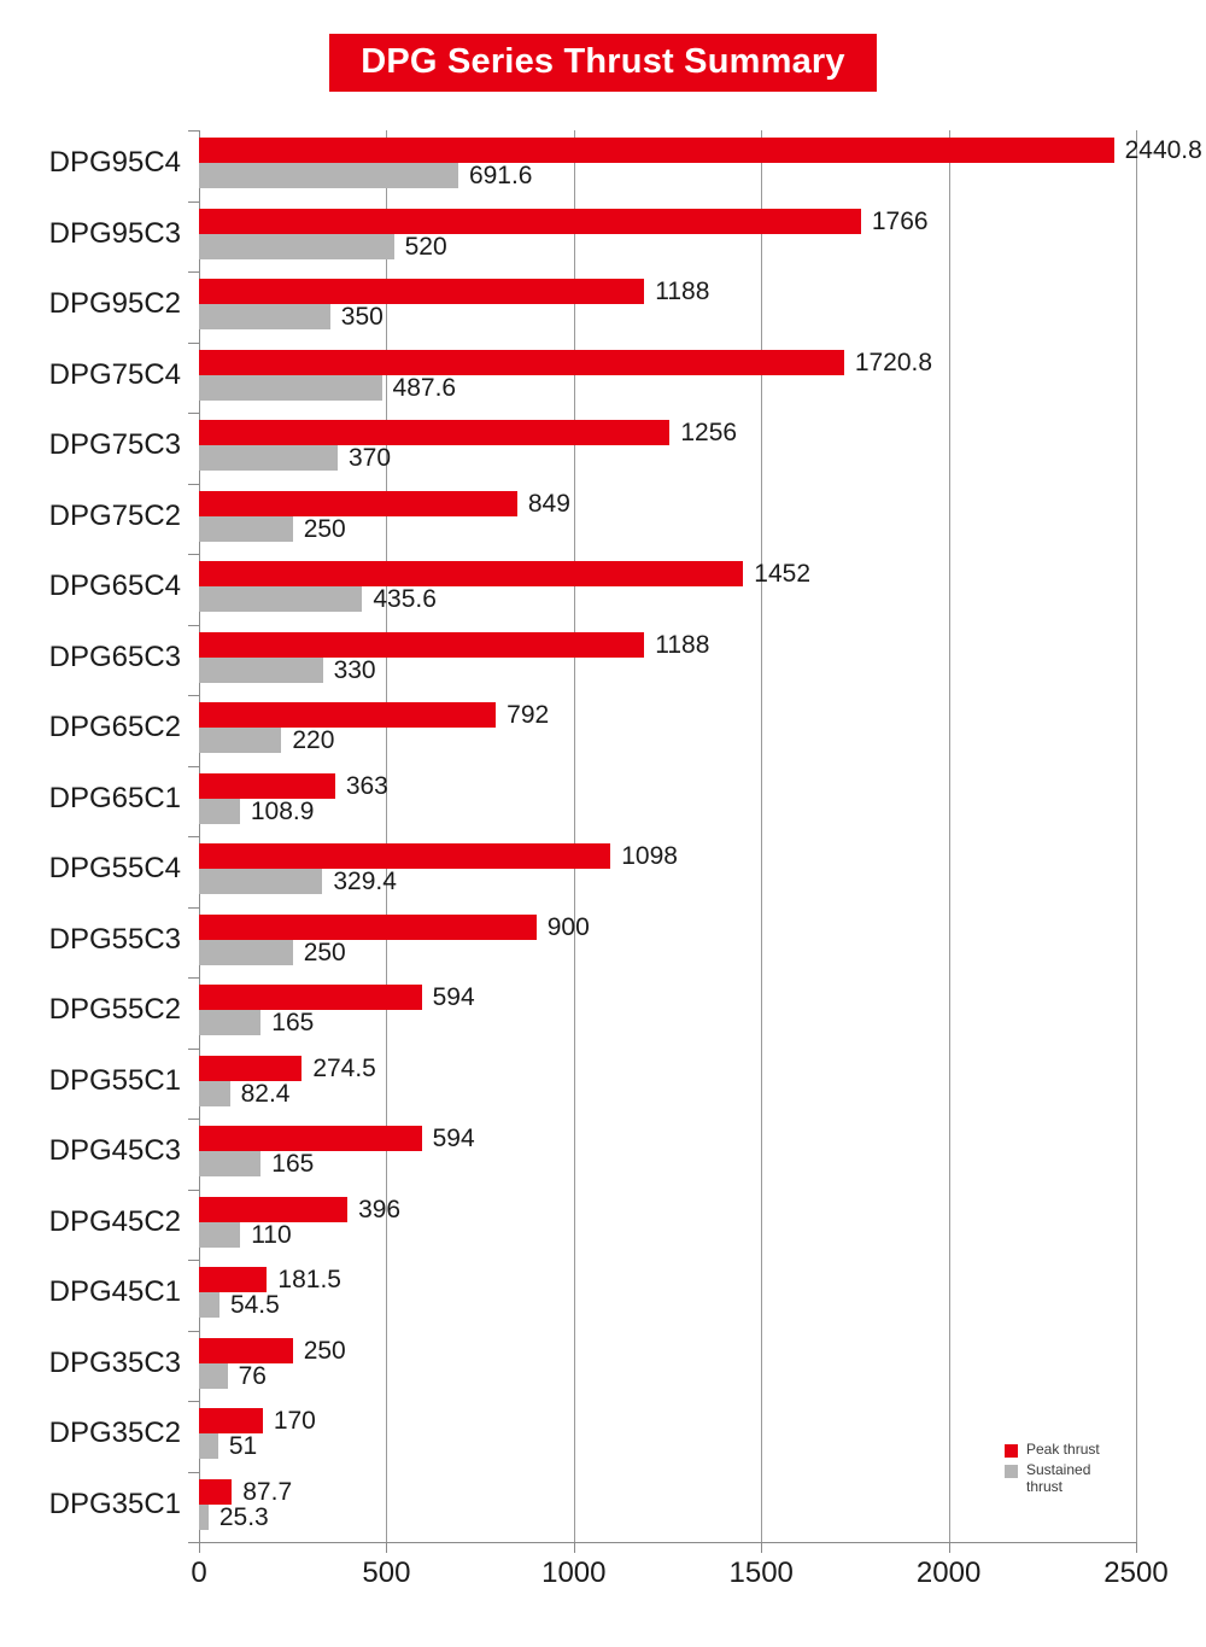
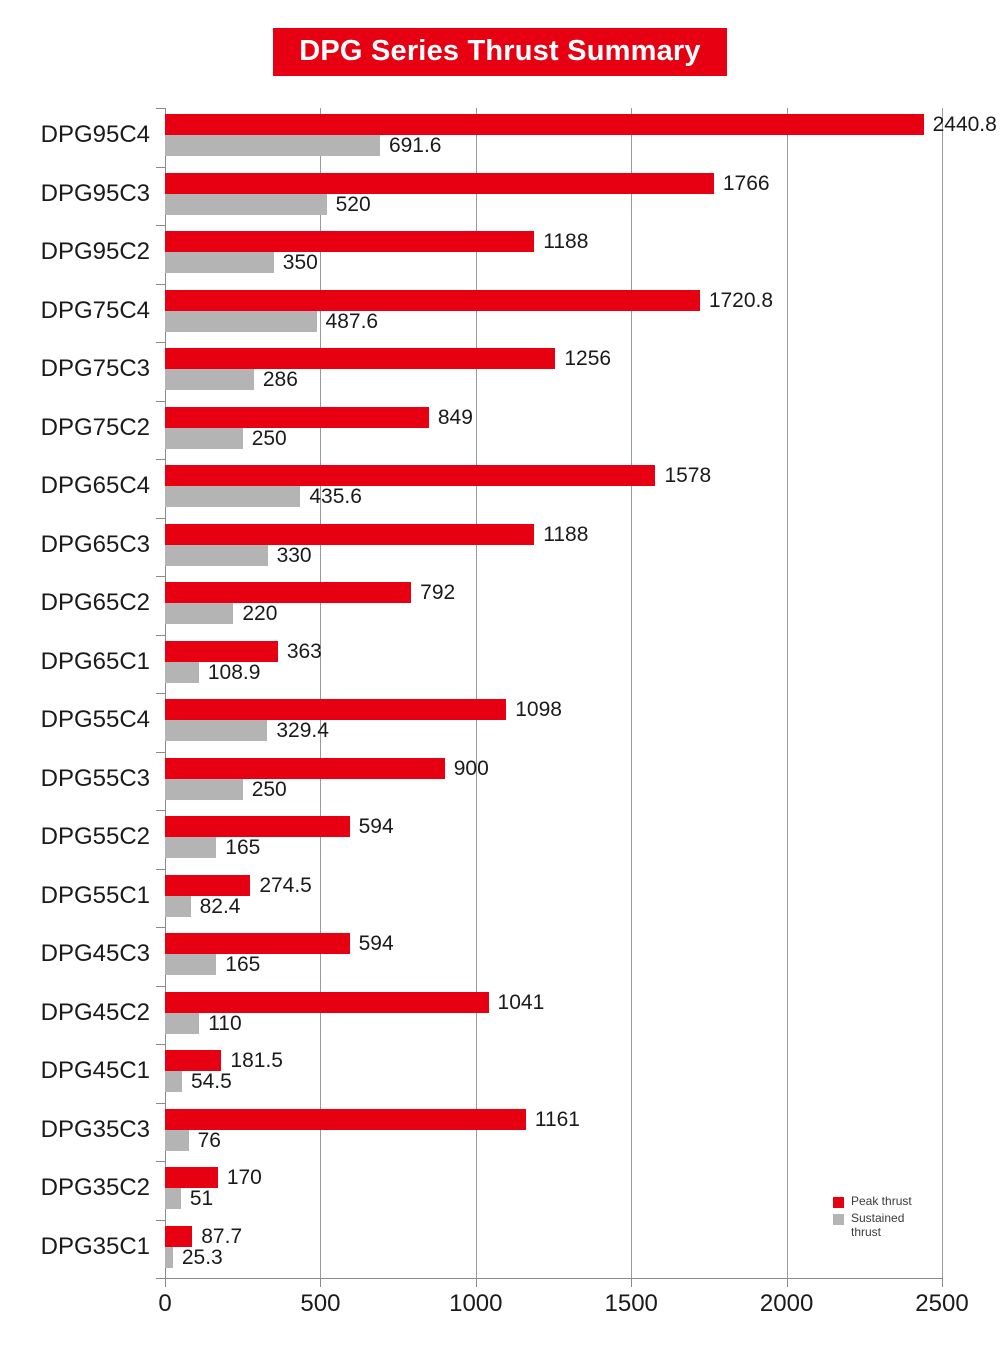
Sustained thrust/DPG75C3: 370 -> 286
Peak thrust/DPG65C4: 1452 -> 1578
Peak thrust/DPG45C2: 396 -> 1041
Peak thrust/DPG35C3: 250 -> 1161
